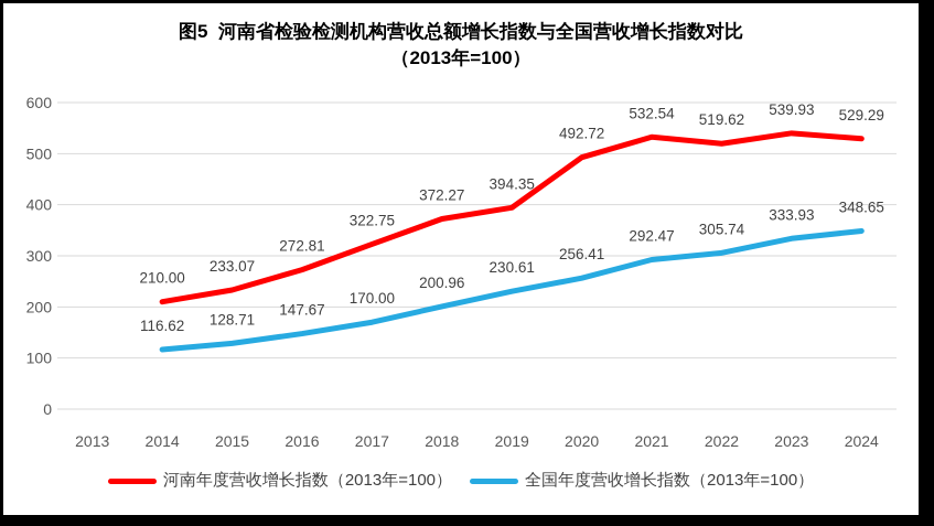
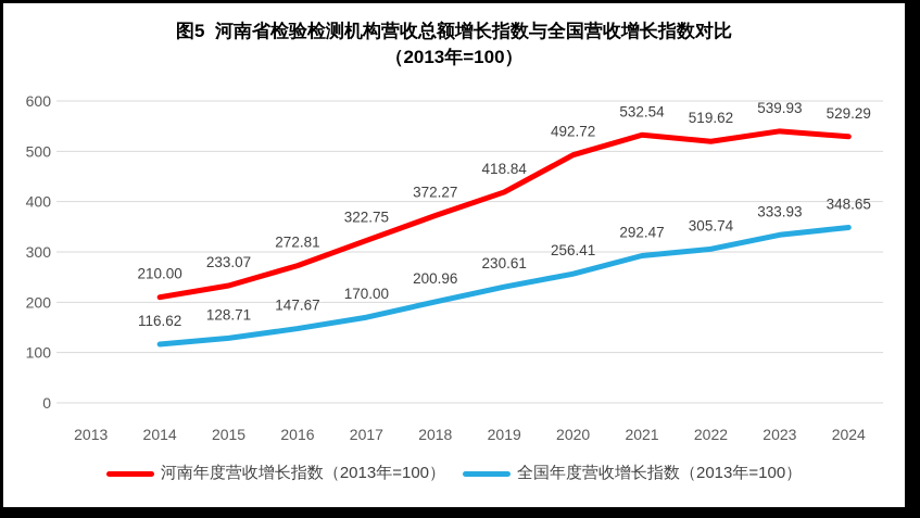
河南年度营收增长指数（2013年=100）/2019: 394.35 -> 418.84
